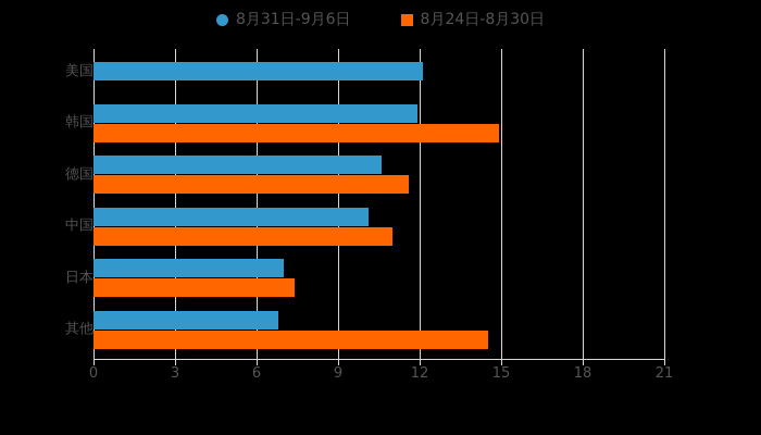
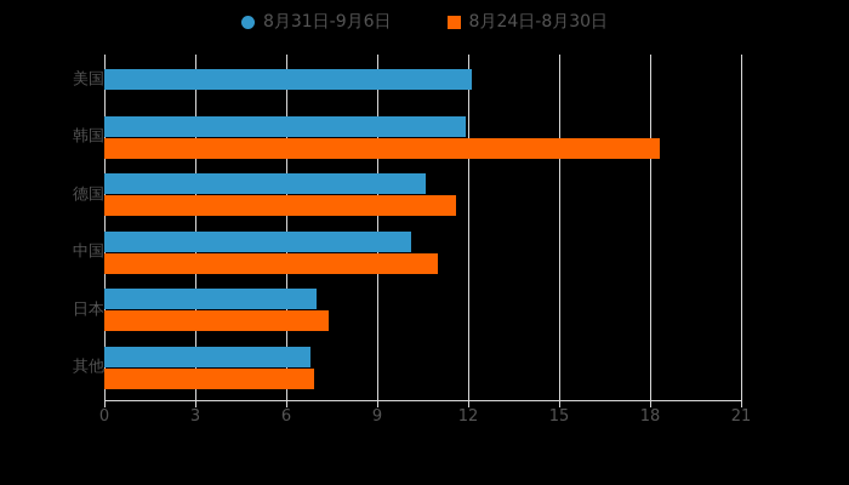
8月24日-8月30日/韩国: 14.9 -> 18.3
8月24日-8月30日/其他: 14.5 -> 6.9
